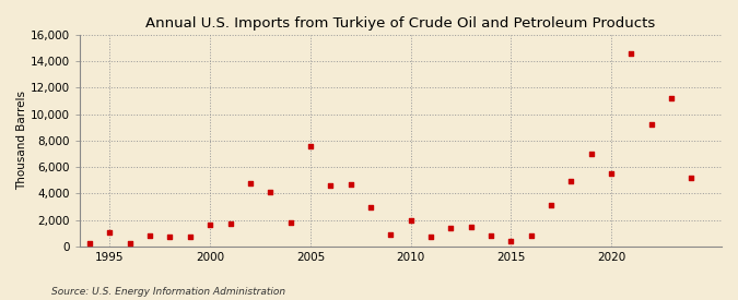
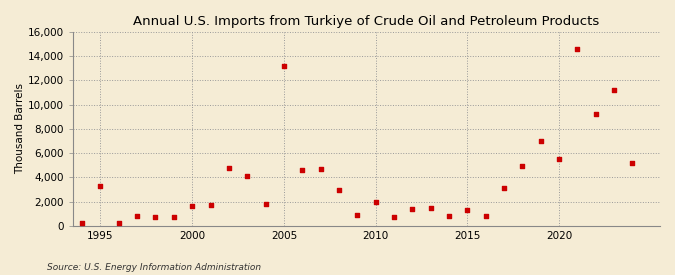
1995: 1,000 -> 3,300
2005: 7,600 -> 13,200
2015: 400 -> 1,300
